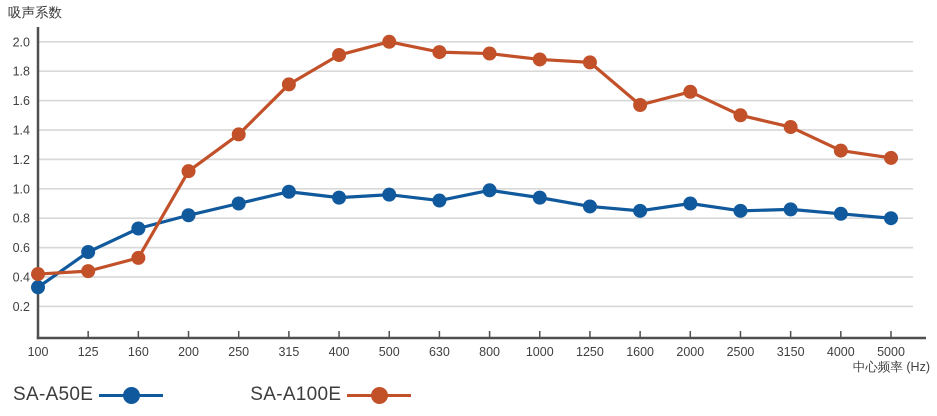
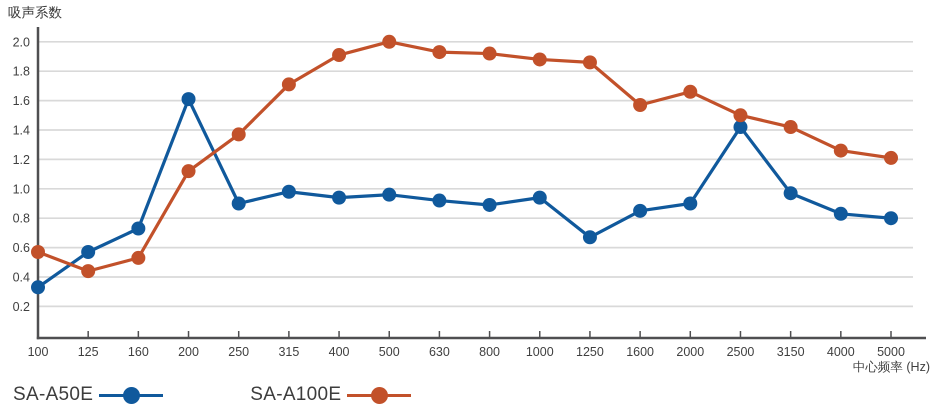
SA-A100E/100: 0.42 -> 0.57
SA-A50E/200: 0.82 -> 1.61
SA-A50E/800: 0.99 -> 0.89
SA-A50E/1250: 0.88 -> 0.67
SA-A50E/2500: 0.85 -> 1.42
SA-A50E/3150: 0.86 -> 0.97
